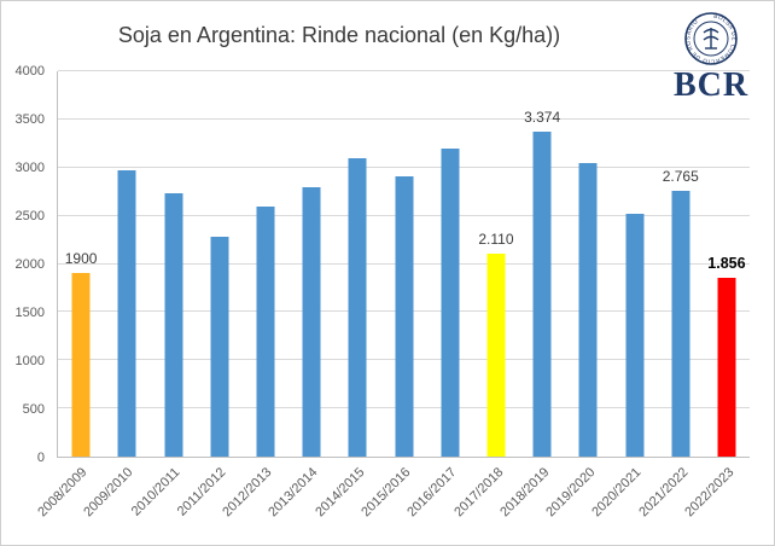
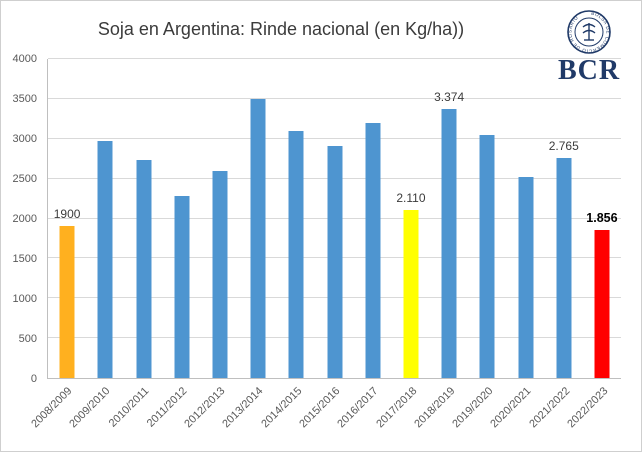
2013/2014: 2800 -> 3500
